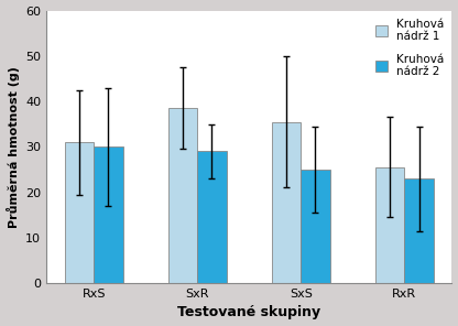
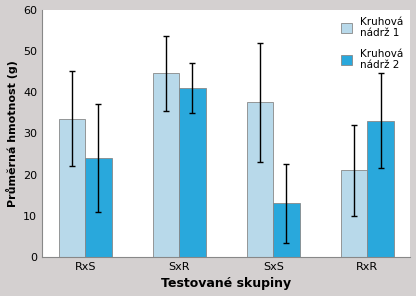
Kruhová nádrž 1/RxS: 31.0 -> 33.5
Kruhová nádrž 2/RxS: 30 -> 24
Kruhová nádrž 1/SxR: 38.5 -> 44.5
Kruhová nádrž 2/SxR: 29 -> 41
Kruhová nádrž 1/SxS: 35.5 -> 37.5
Kruhová nádrž 2/SxS: 25 -> 13
Kruhová nádrž 1/RxR: 25.5 -> 21.0
Kruhová nádrž 2/RxR: 23 -> 33
